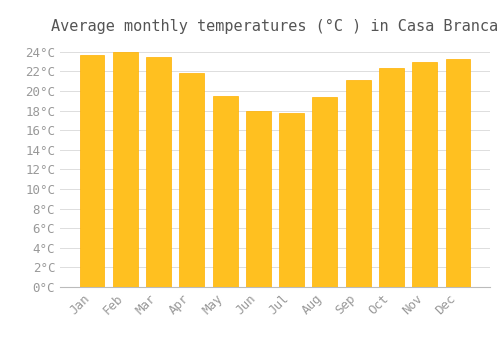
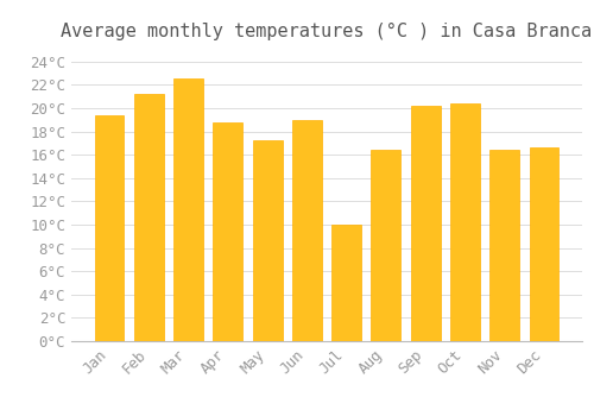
Jan: 23.7°C -> 19.4°C
Feb: 24.0°C -> 21.2°C
Mar: 23.5°C -> 22.6°C
Apr: 21.8°C -> 18.8°C
May: 19.5°C -> 17.2°C
Jun: 18.0°C -> 19.0°C
Jul: 17.8°C -> 10.0°C
Aug: 19.4°C -> 16.4°C
Sep: 21.1°C -> 20.2°C
Oct: 22.3°C -> 20.4°C
Nov: 23.0°C -> 16.4°C
Dec: 23.3°C -> 16.6°C
